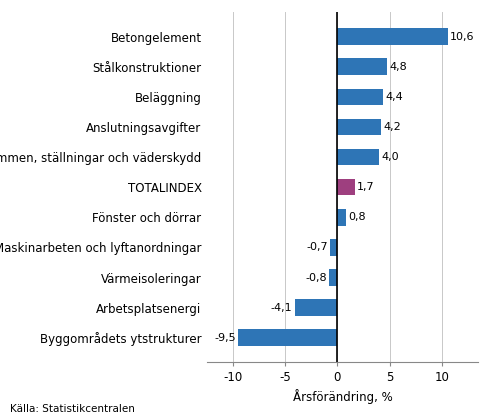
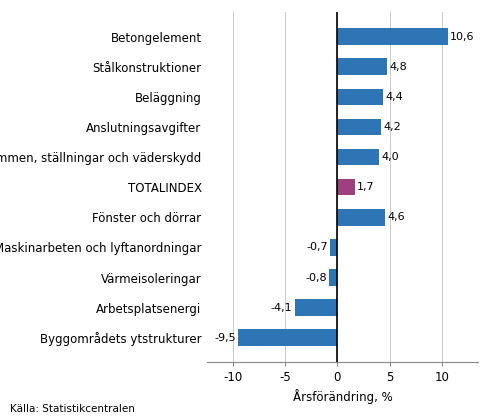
Fönster och dörrar: 0,8 -> 4,6
